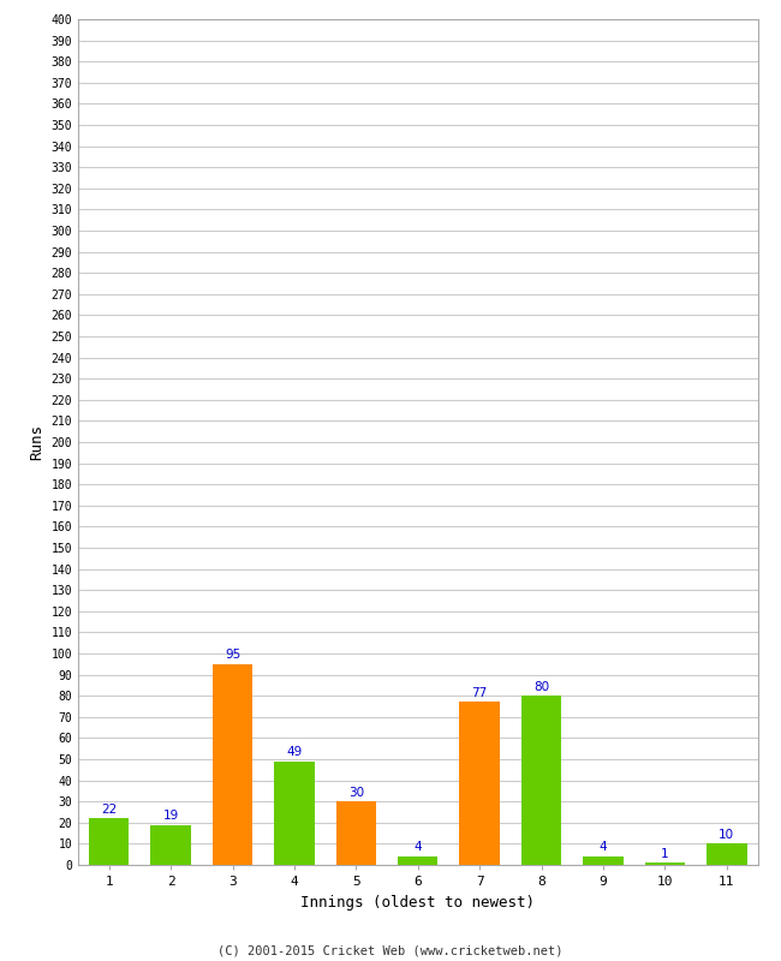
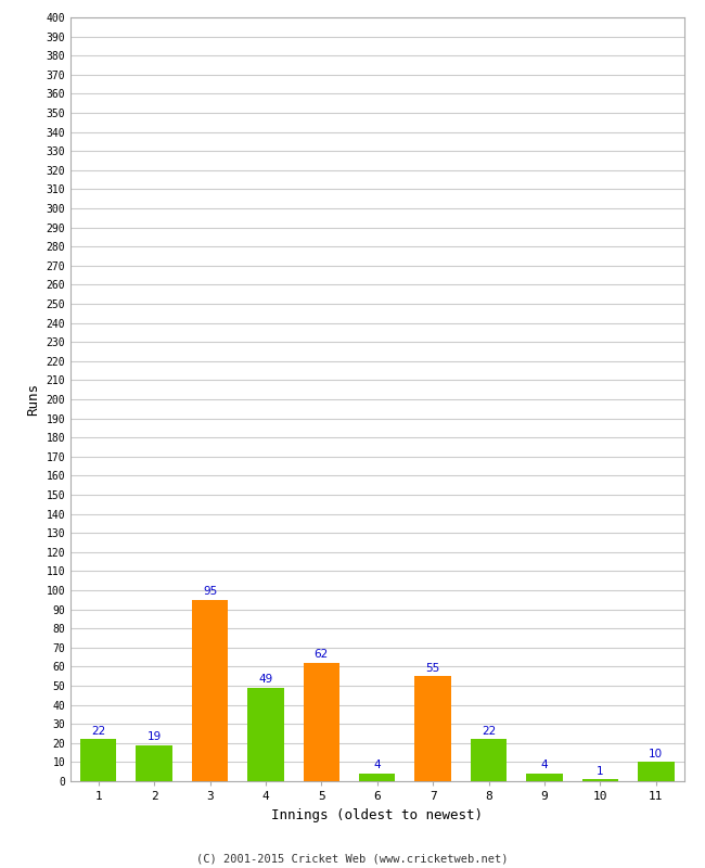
5: 30 -> 62
7: 77 -> 55
8: 80 -> 22
